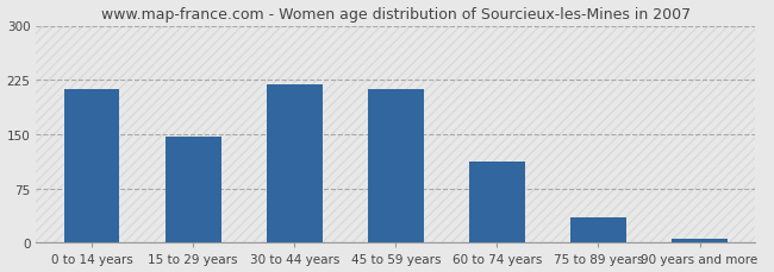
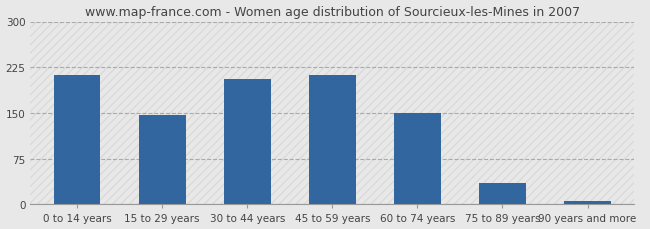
30 to 44 years: 218 -> 206
60 to 74 years: 113 -> 150
